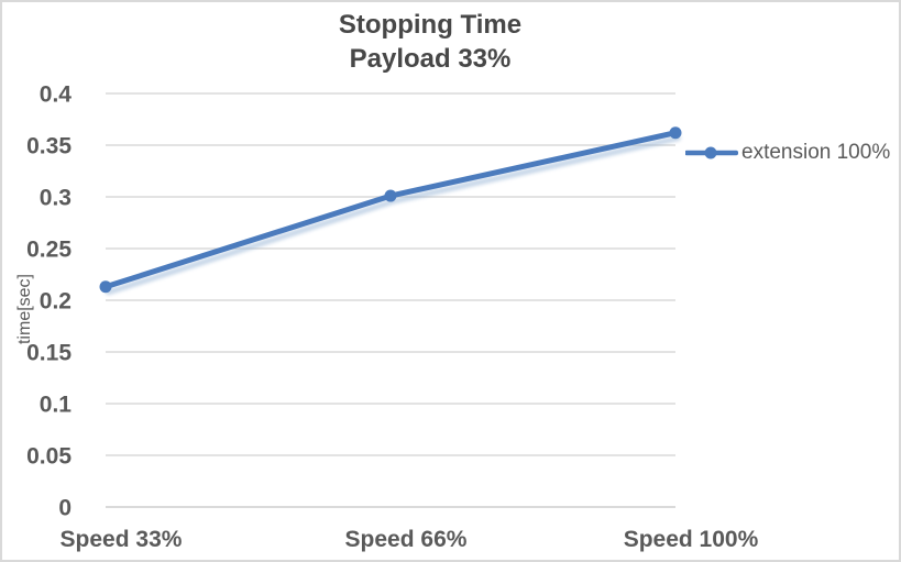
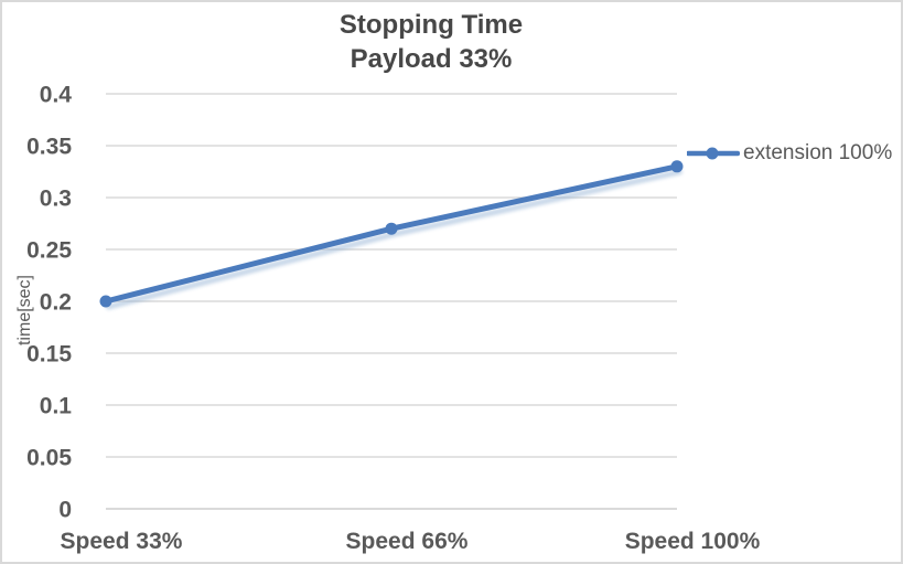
Speed 33%: 0.21 -> 0.20
Speed 66%: 0.30 -> 0.27
Speed 100%: 0.36 -> 0.33
